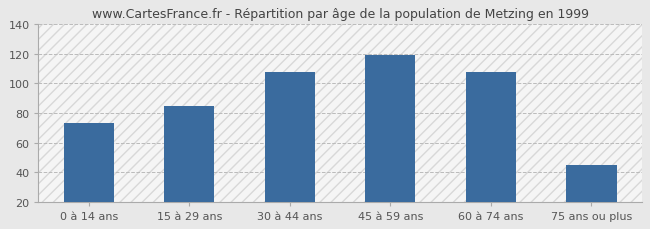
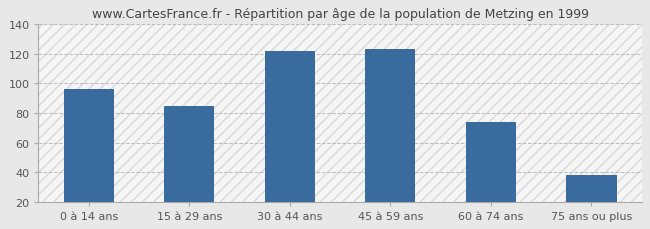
0 à 14 ans: 73 -> 96
30 à 44 ans: 108 -> 122
45 à 59 ans: 119 -> 123
60 à 74 ans: 108 -> 74
75 ans ou plus: 45 -> 38
